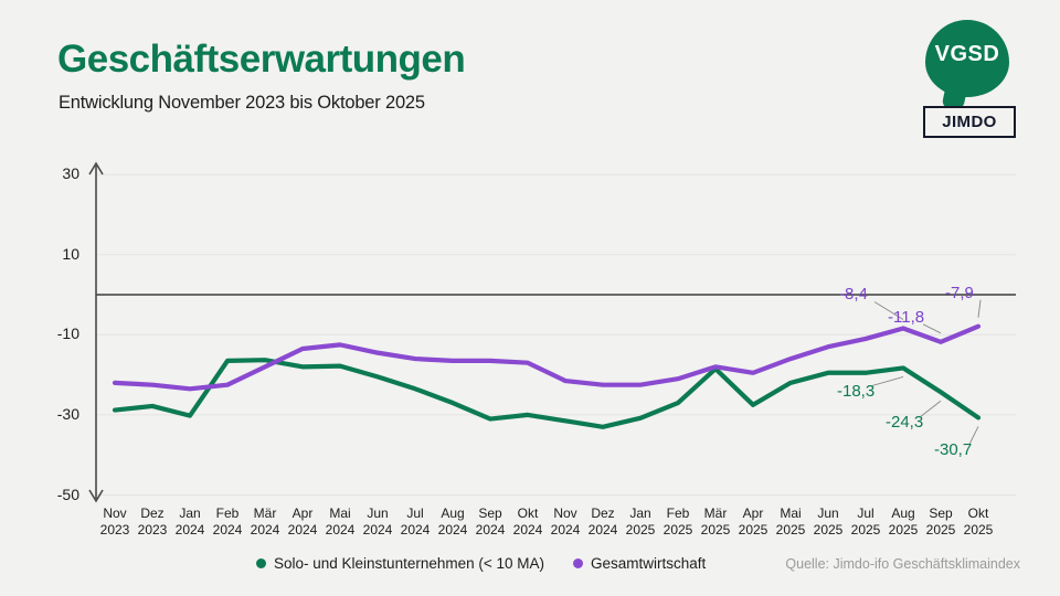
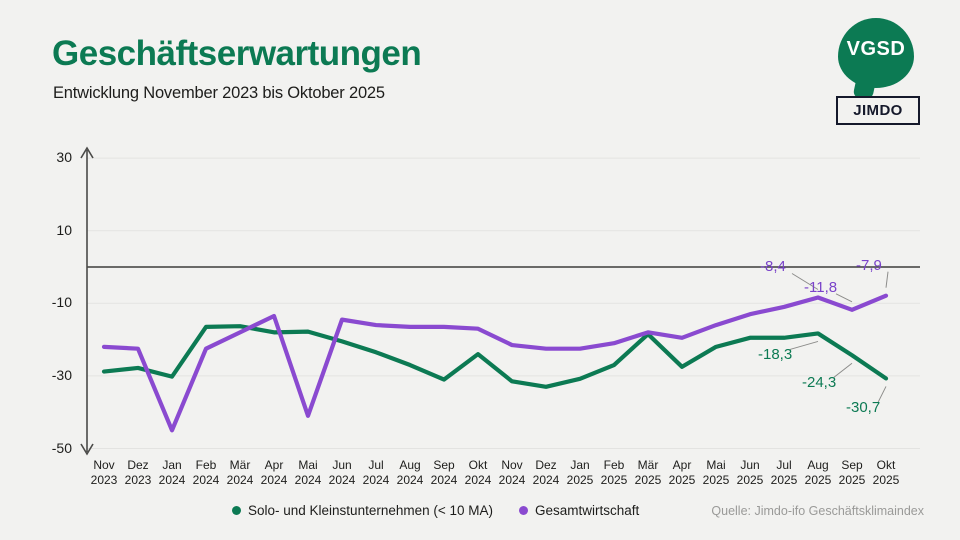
Gesamtwirtschaft/Jan 2024: -24 -> -45
Gesamtwirtschaft/Mai 2024: -12 -> -41
Solo- und Kleinstunternehmen (< 10 MA)/Okt 2024: -30 -> -24
